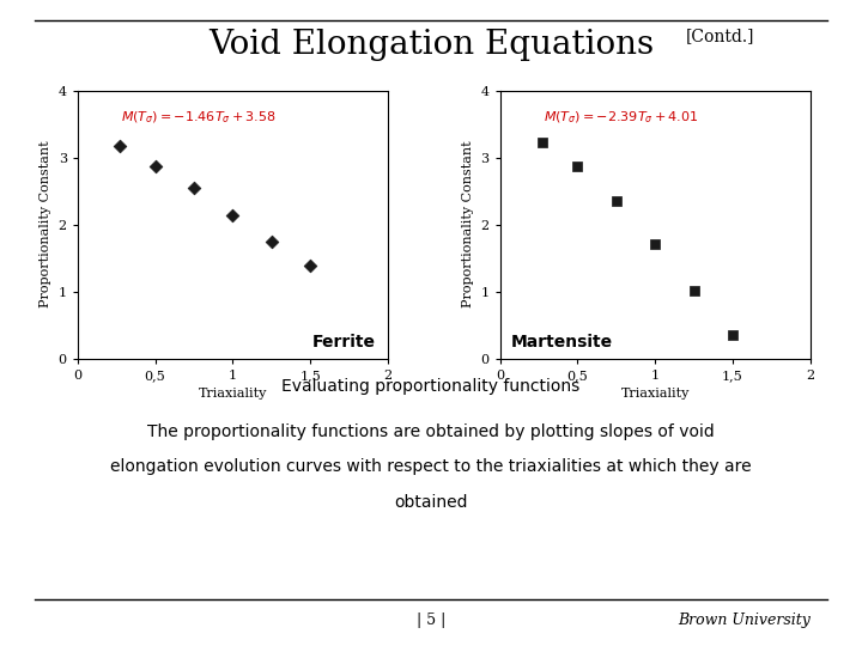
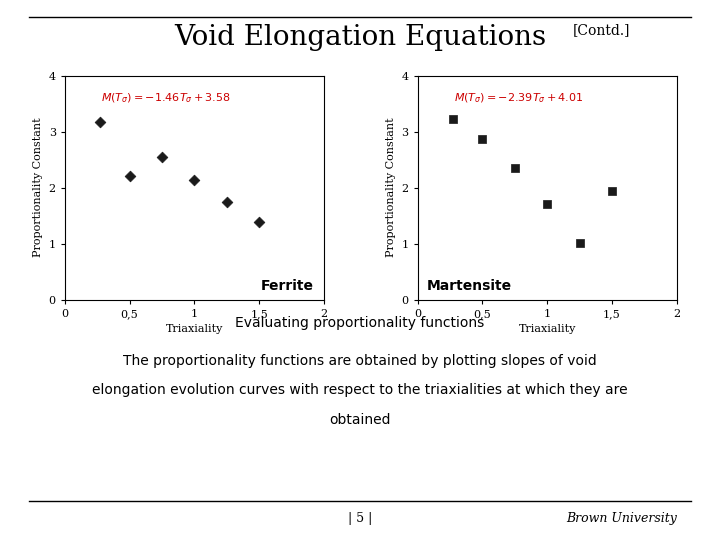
0,5: 2.87 -> 2.20
1,5: 0.35 -> 1.94
